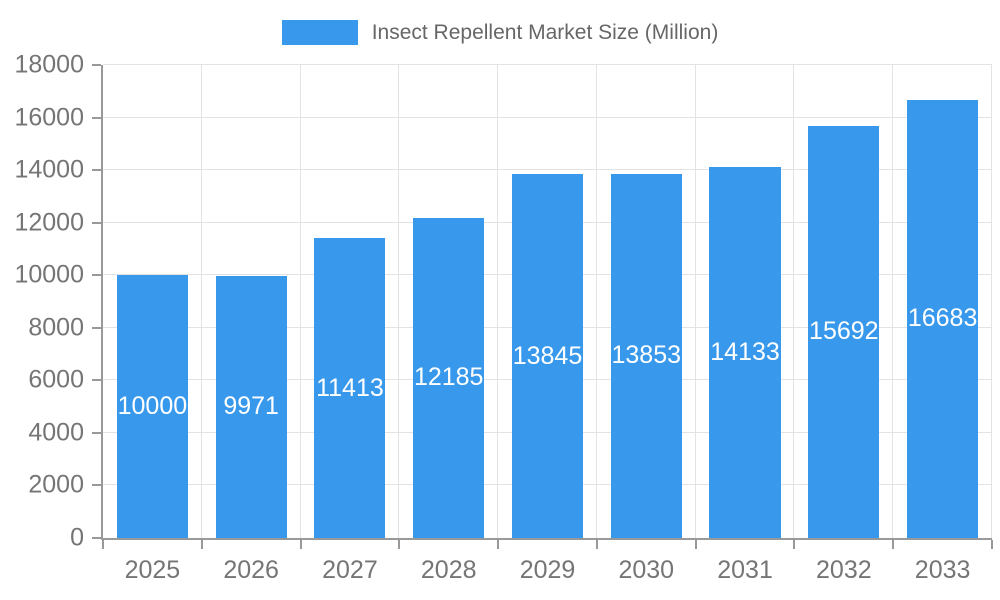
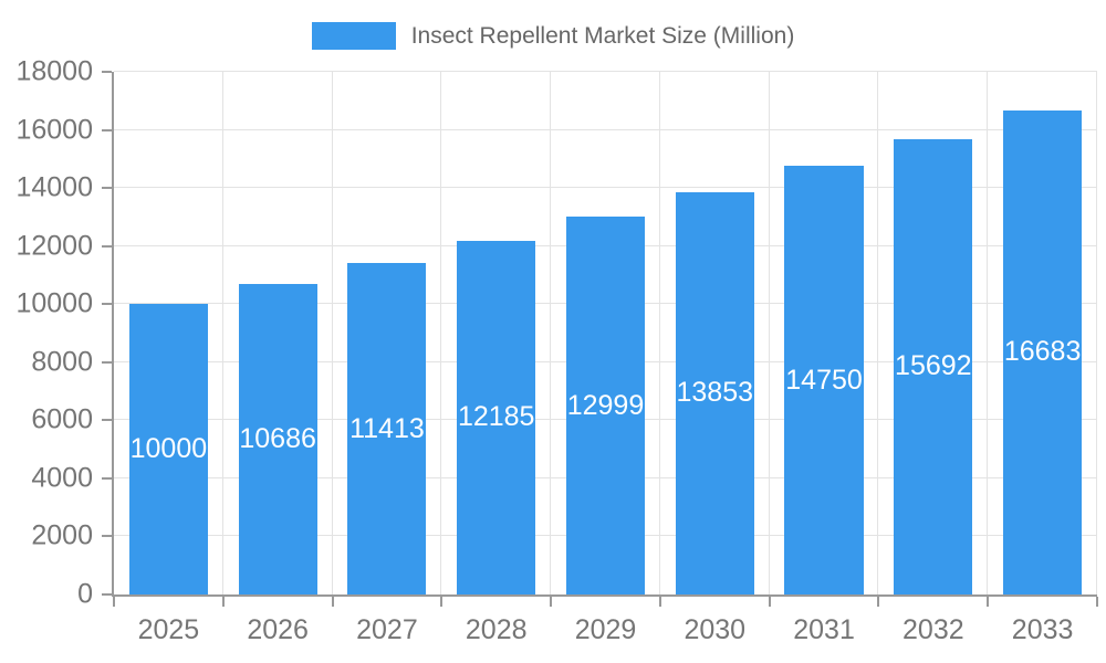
2026: 9971 -> 10686
2029: 13845 -> 12999
2031: 14133 -> 14750
